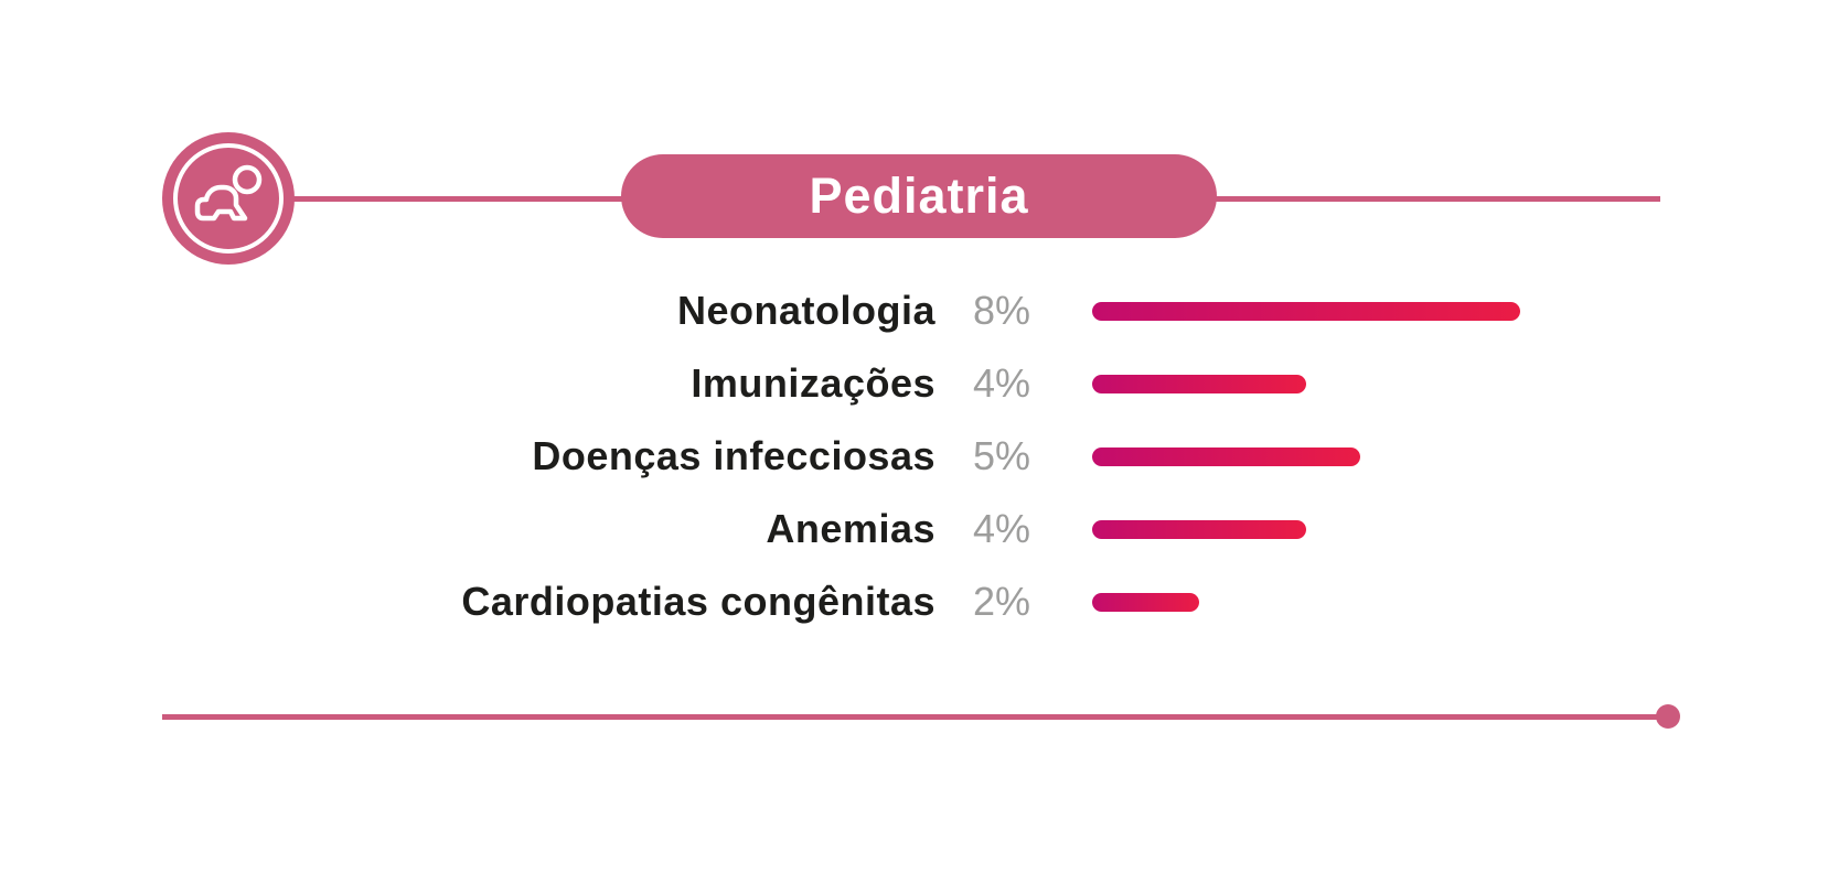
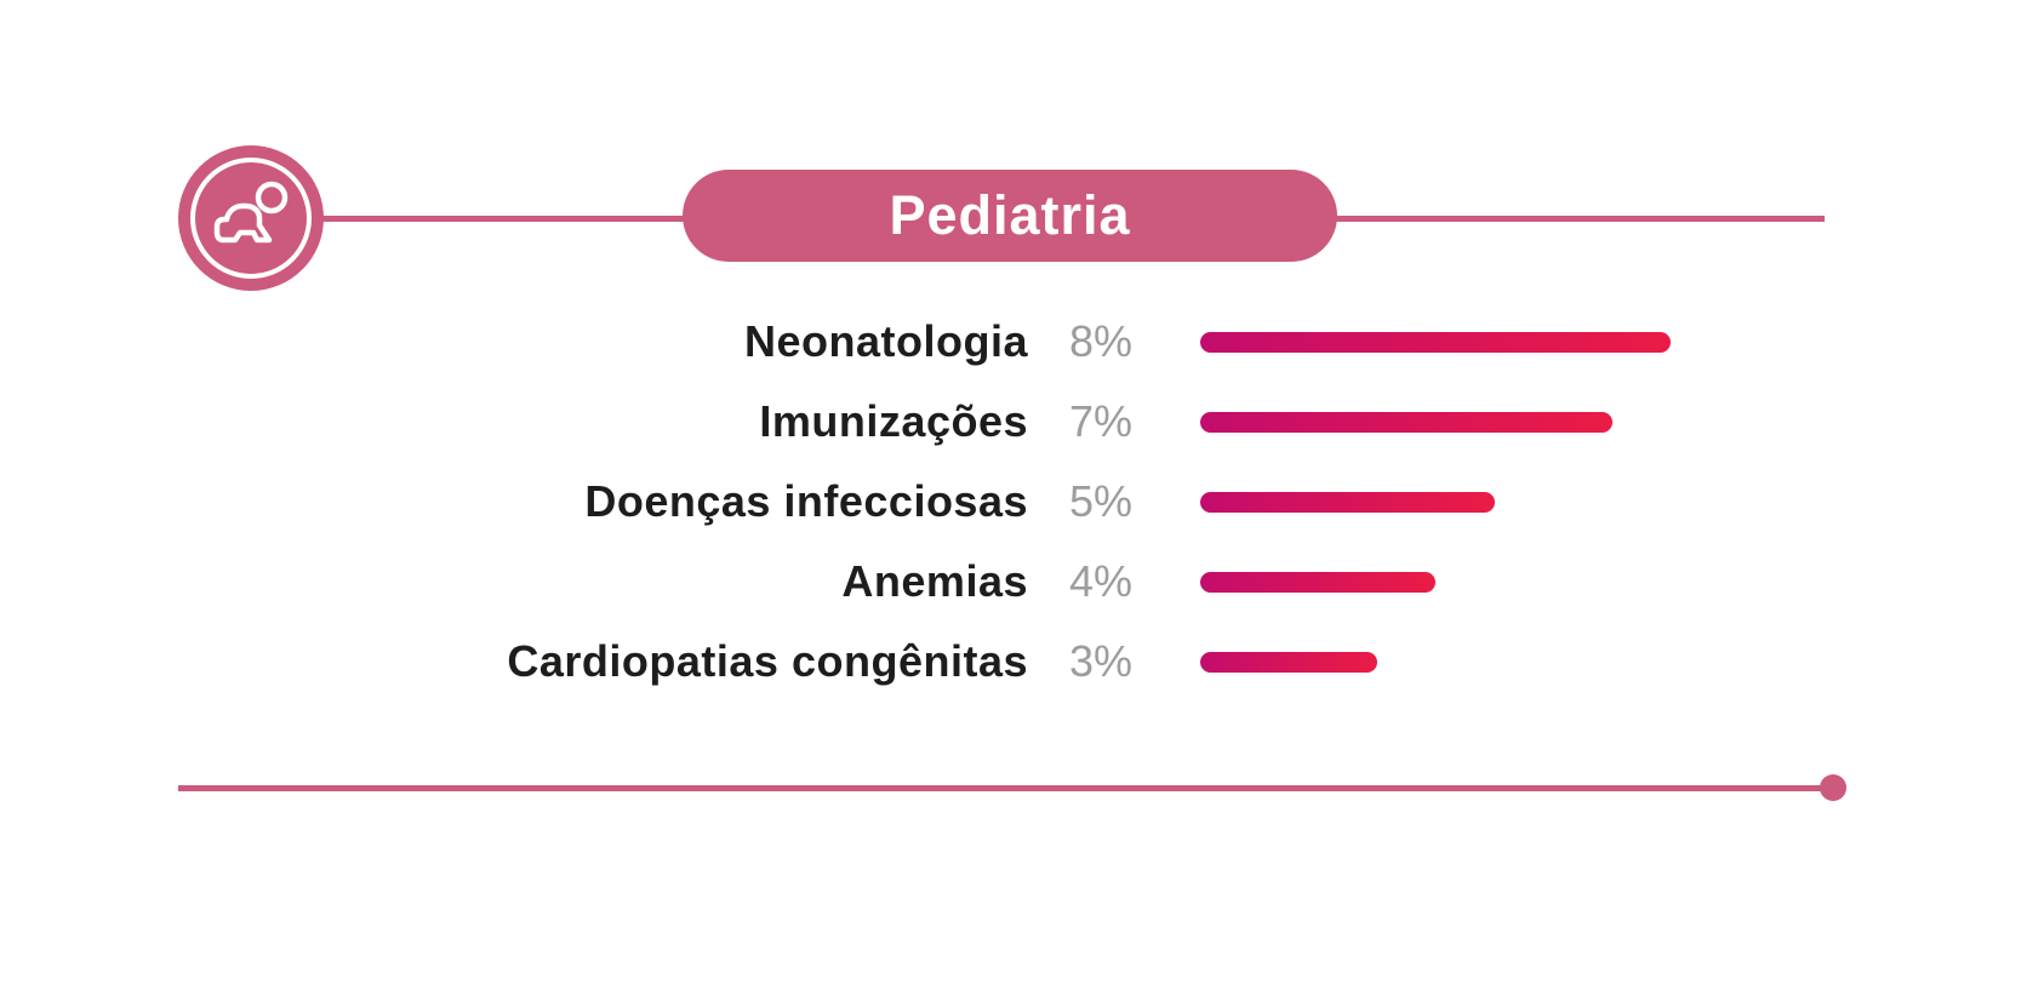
Imunizações: 4% -> 7%
Cardiopatias congênitas: 2% -> 3%
